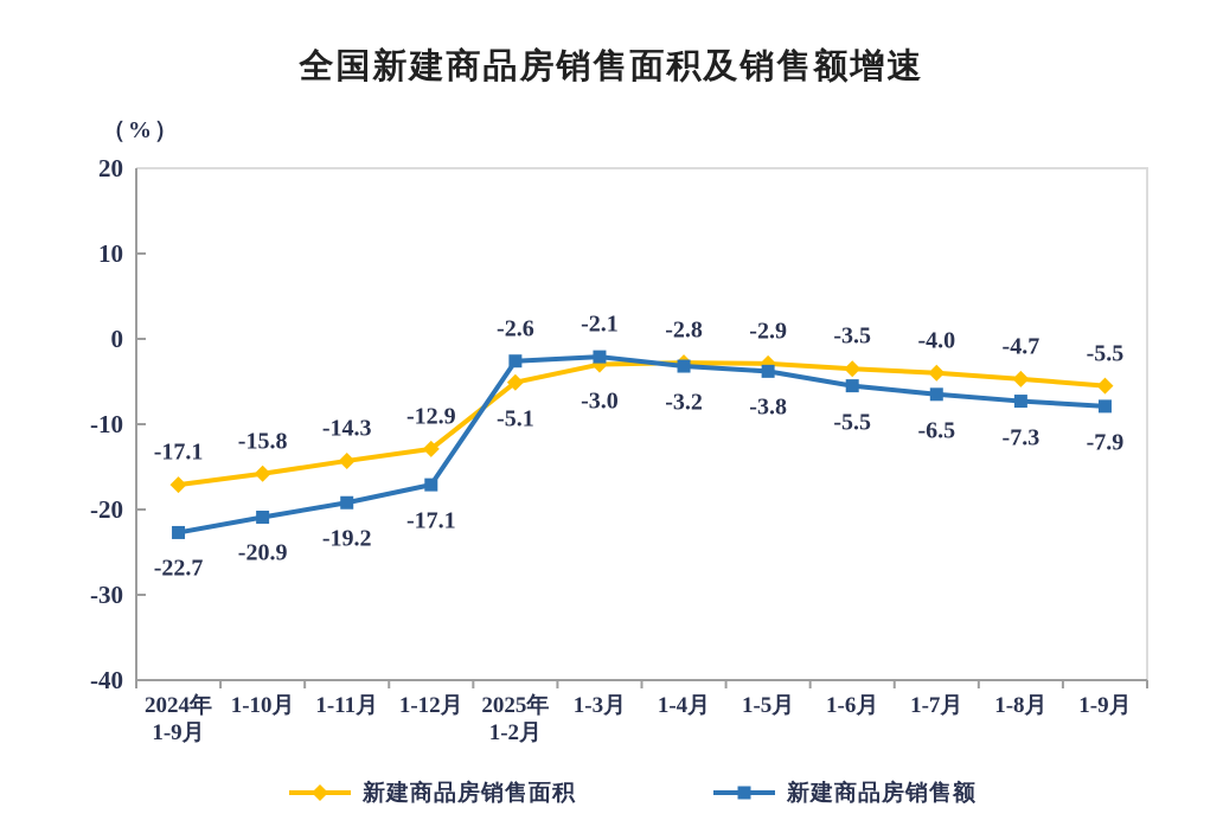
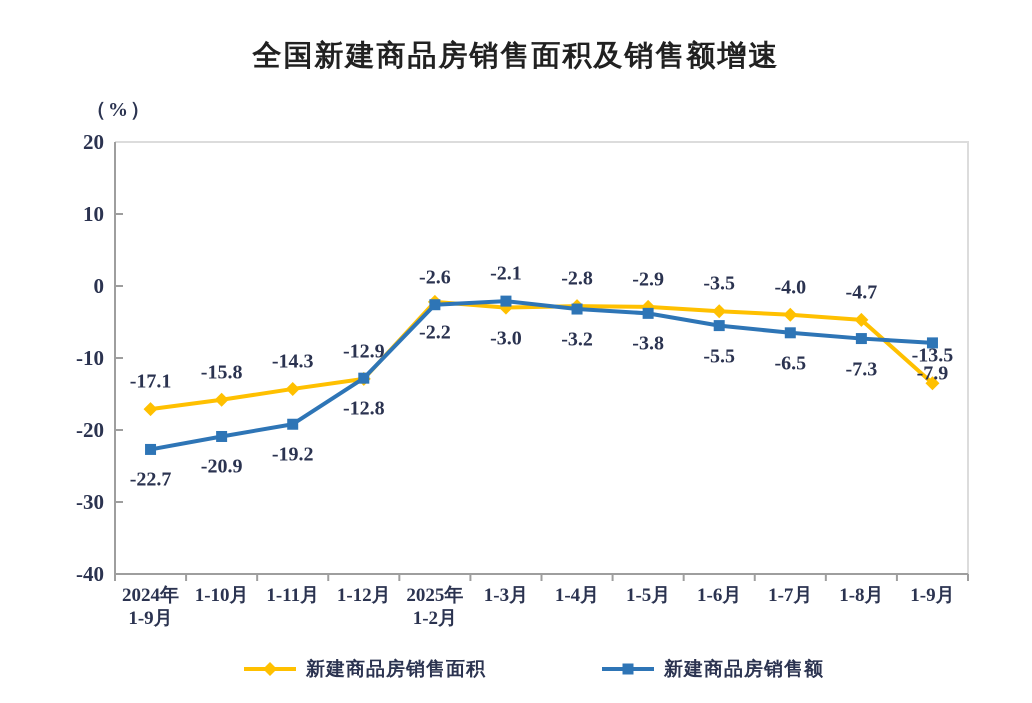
新建商品房销售额/1-12月: -17.1 -> -12.8
新建商品房销售面积/2025年 1-2月: -5.1 -> -2.2
新建商品房销售面积/1-9月: -5.5 -> -13.5
